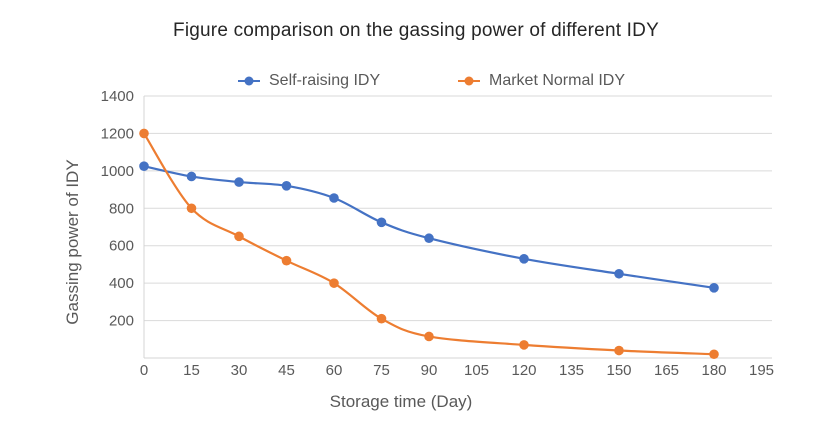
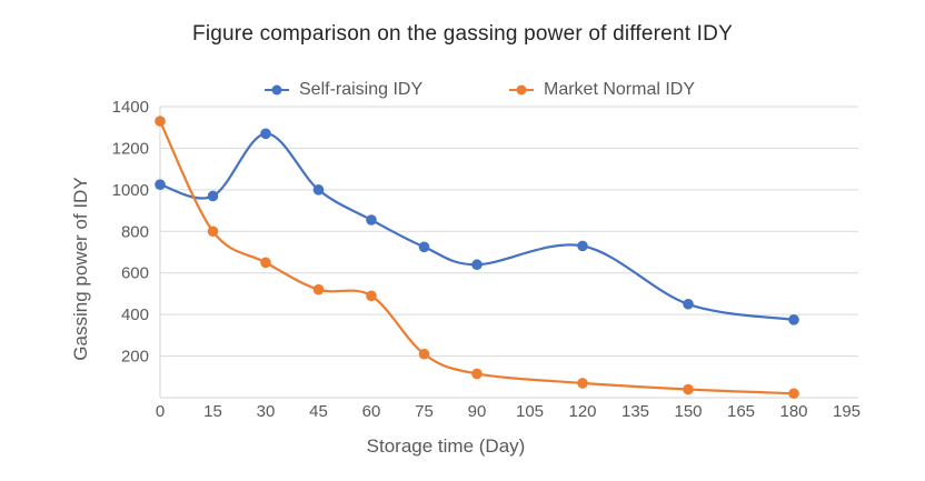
Market Normal IDY/0: 1200 -> 1330
Self-raising IDY/30: 940 -> 1270
Self-raising IDY/45: 920 -> 1000
Market Normal IDY/60: 400 -> 490
Self-raising IDY/120: 530 -> 730
